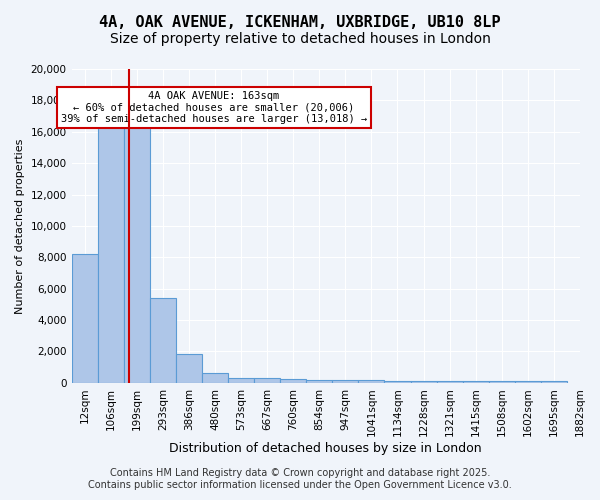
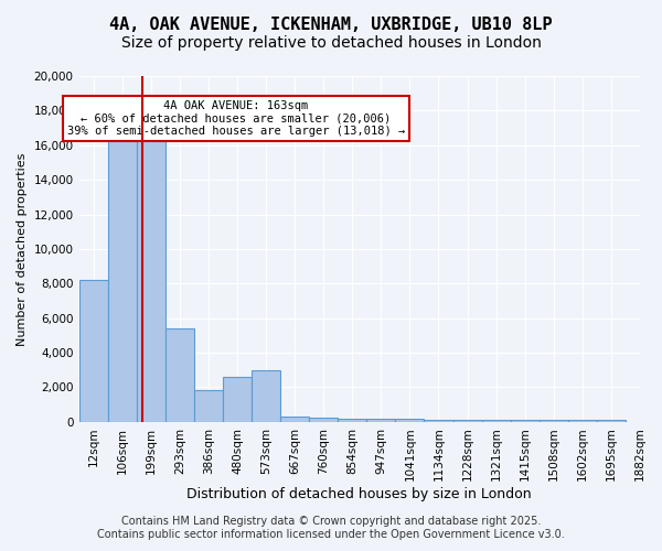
480sqm: 600 -> 2,600
573sqm: 300 -> 3,000
